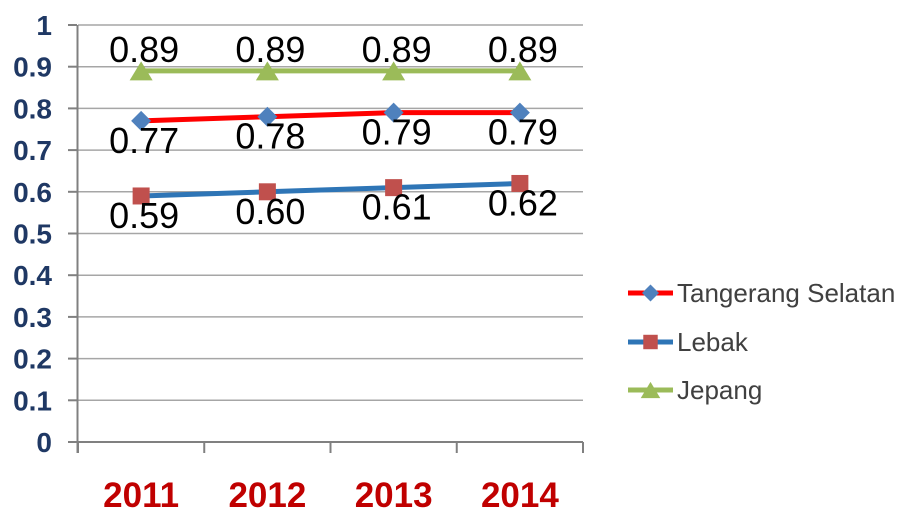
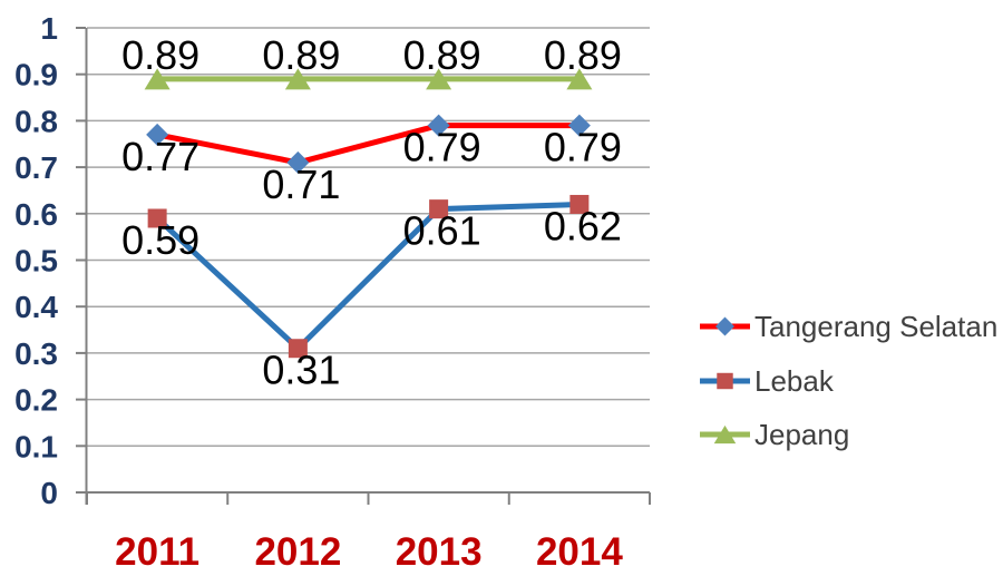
Tangerang Selatan/2012: 0.78 -> 0.71
Lebak/2012: 0.60 -> 0.31
